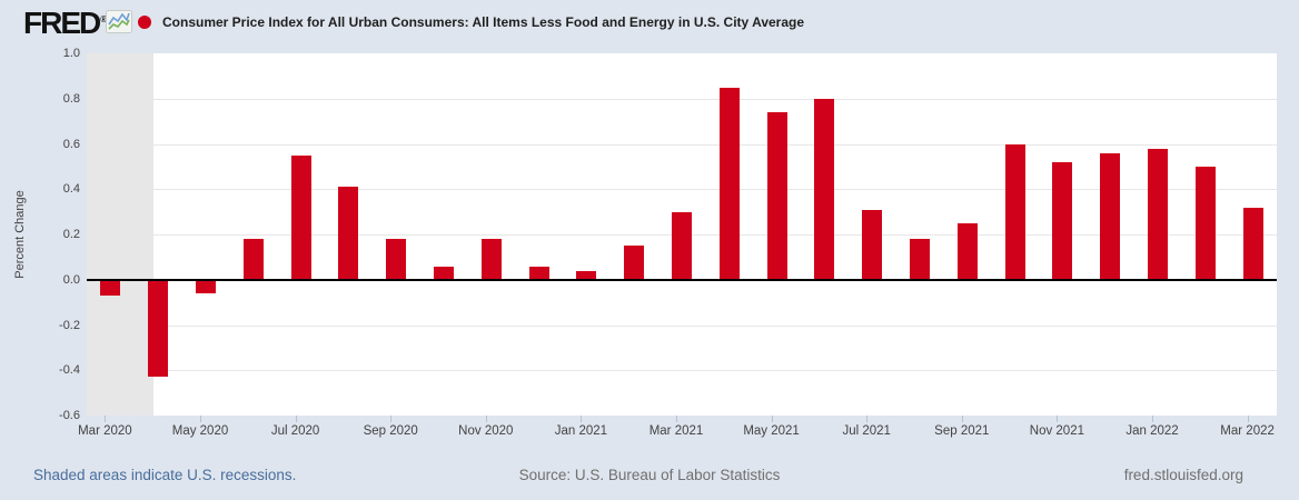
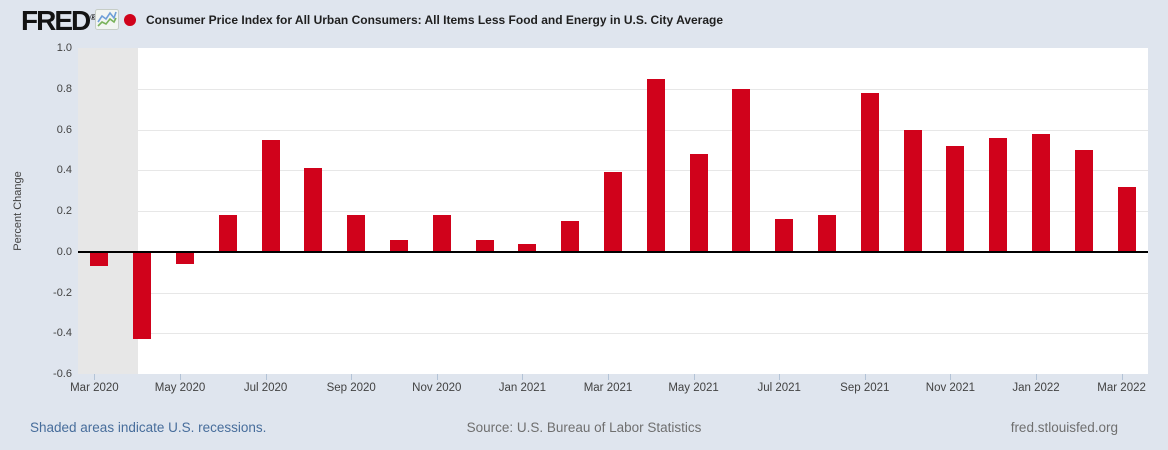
Mar 2021: 0.30 -> 0.39
May 2021: 0.74 -> 0.48
Jul 2021: 0.31 -> 0.16
Sep 2021: 0.25 -> 0.78
